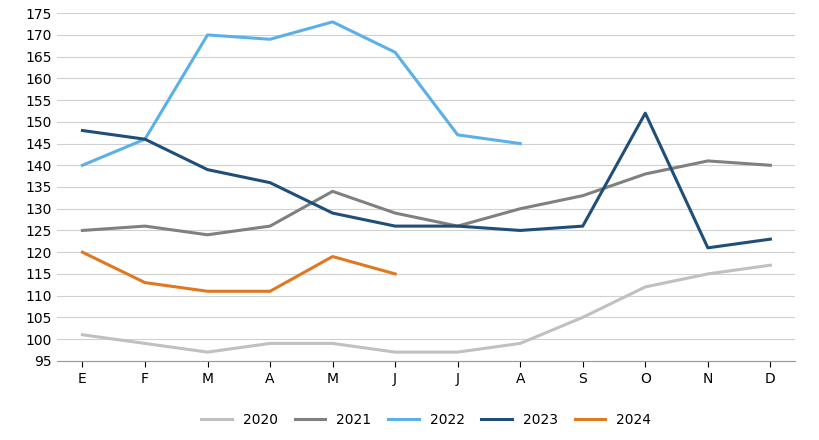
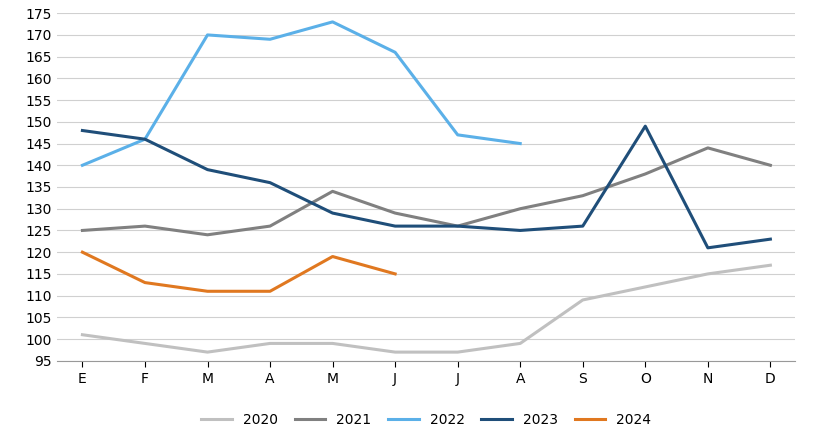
2020/S: 105 -> 109
2023/O: 152 -> 149
2021/N: 141 -> 144
